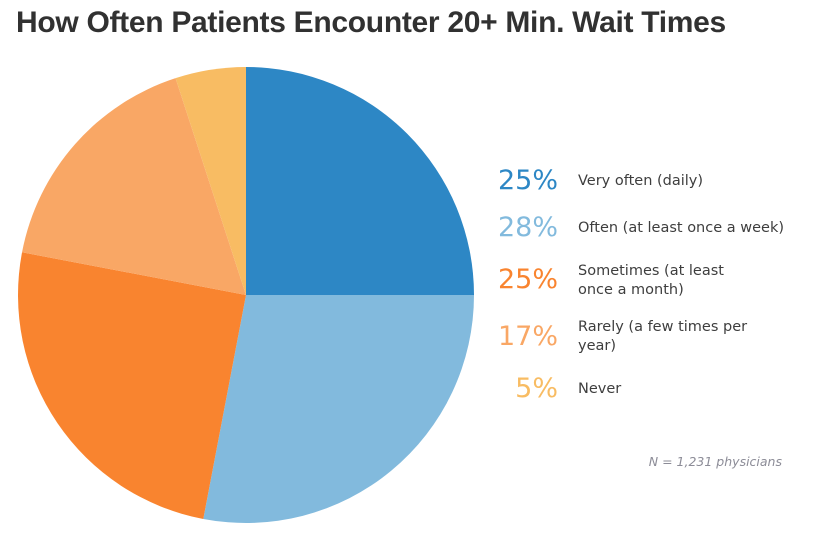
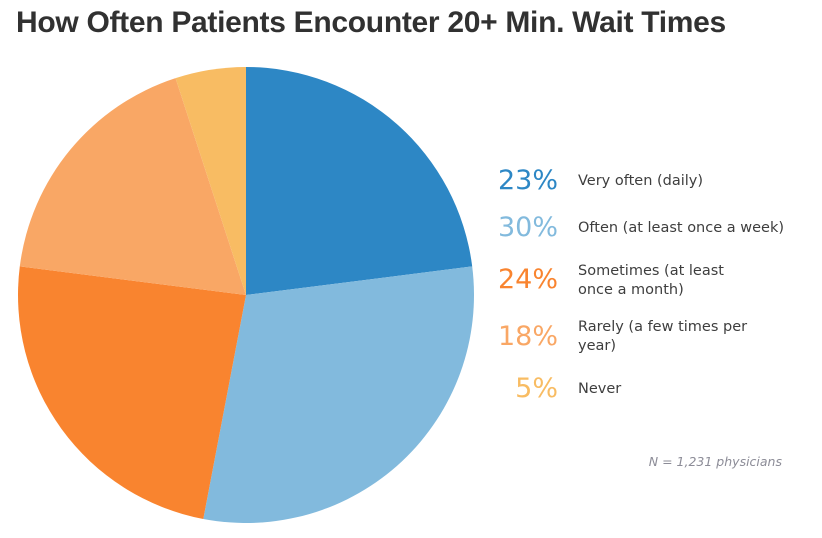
Very often (daily): 25% -> 23%
Often (at least once a week): 28% -> 30%
Sometimes (at least once a month): 25% -> 24%
Rarely (a few times per year): 17% -> 18%
